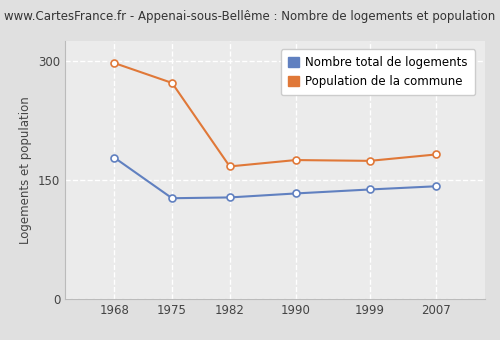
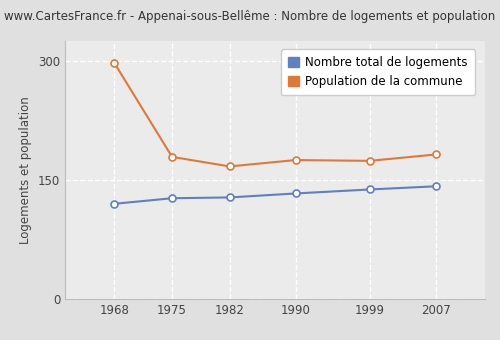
Nombre total de logements/1968: 178 -> 120
Population de la commune/1975: 272 -> 179
